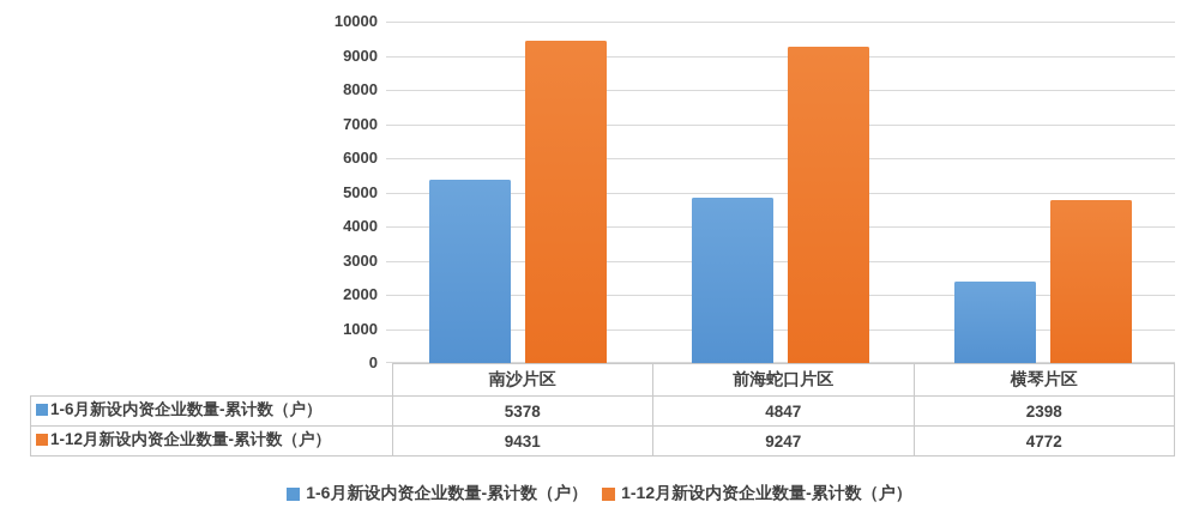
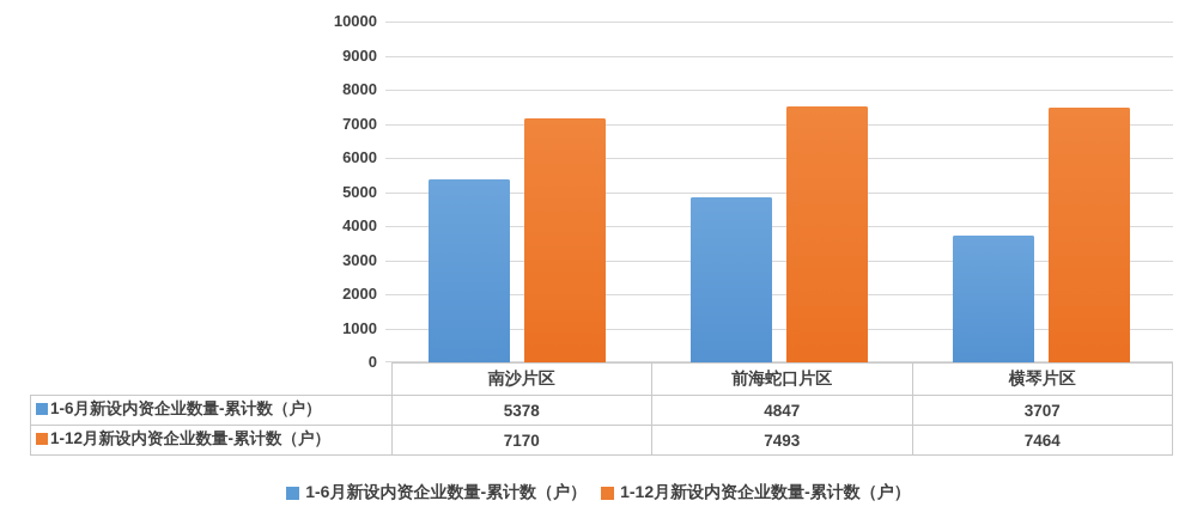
1-12月新设内资企业数量-累计数（户）/南沙片区: 9431 -> 7170
1-12月新设内资企业数量-累计数（户）/前海蛇口片区: 9247 -> 7493
1-6月新设内资企业数量-累计数（户）/横琴片区: 2398 -> 3707
1-12月新设内资企业数量-累计数（户）/横琴片区: 4772 -> 7464
